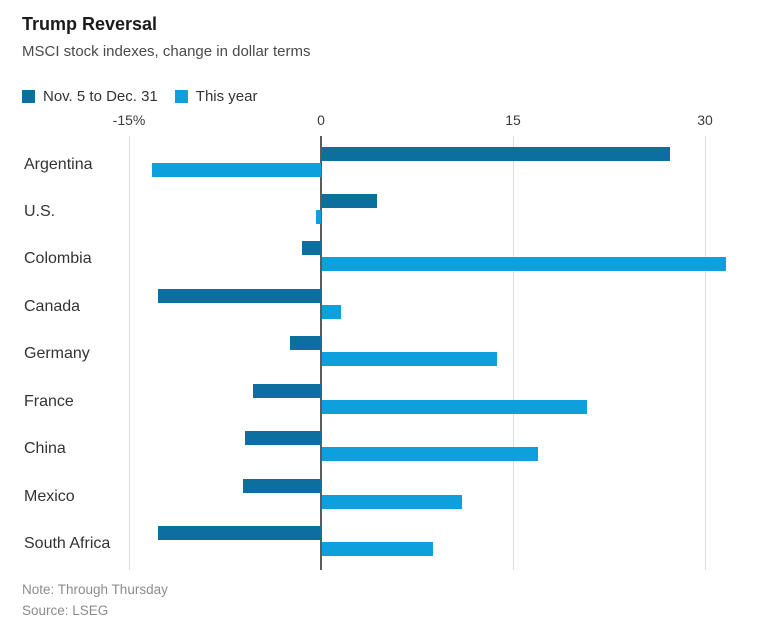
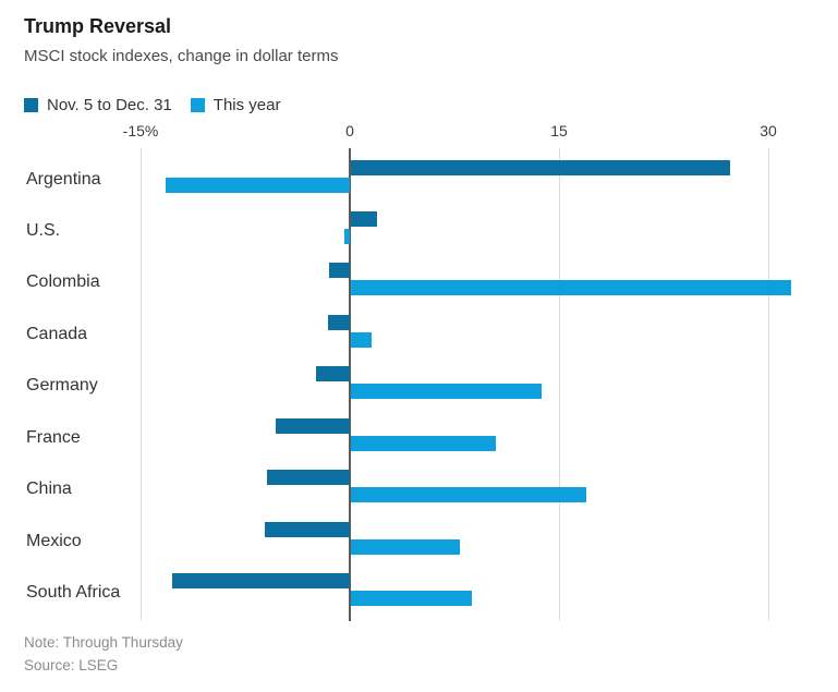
Nov. 5 to Dec. 31/U.S.: 4.3 -> 1.9
Nov. 5 to Dec. 31/Canada: -12.7 -> -1.6
This year/France: 20.7 -> 10.4
This year/Mexico: 10.9 -> 7.8
